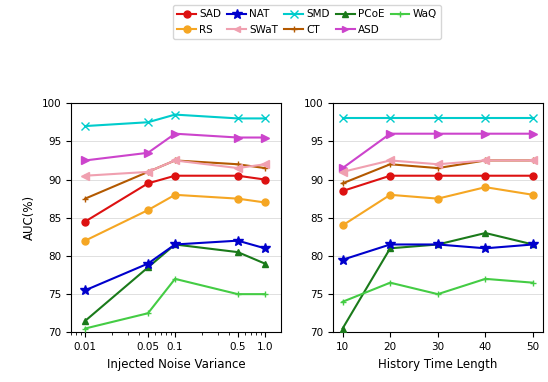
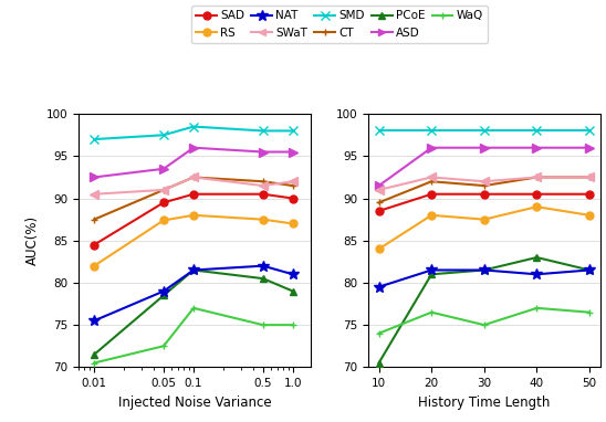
RS/0.05: 86.0 -> 87.4
